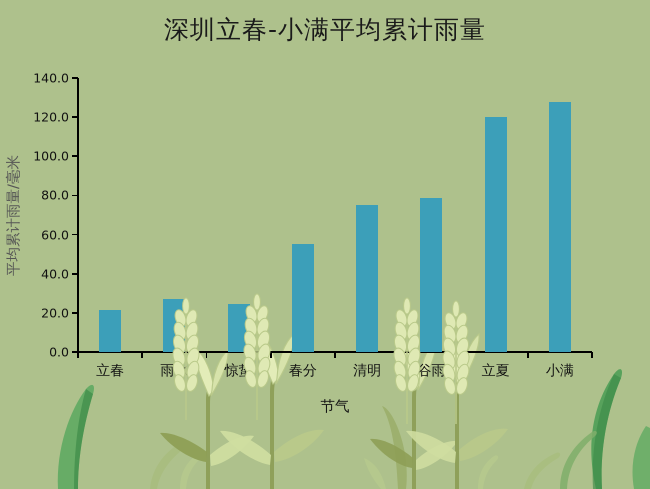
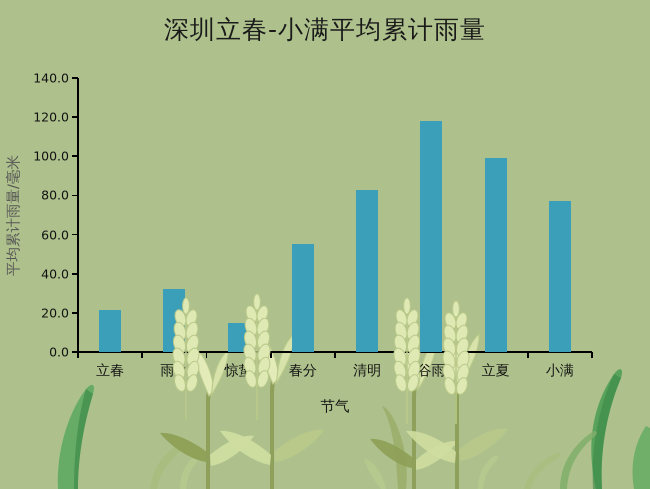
雨水: 27 -> 32
惊蛰: 24 -> 15
清明: 75 -> 83
谷雨: 79 -> 118
立夏: 120 -> 99
小满: 128 -> 77
